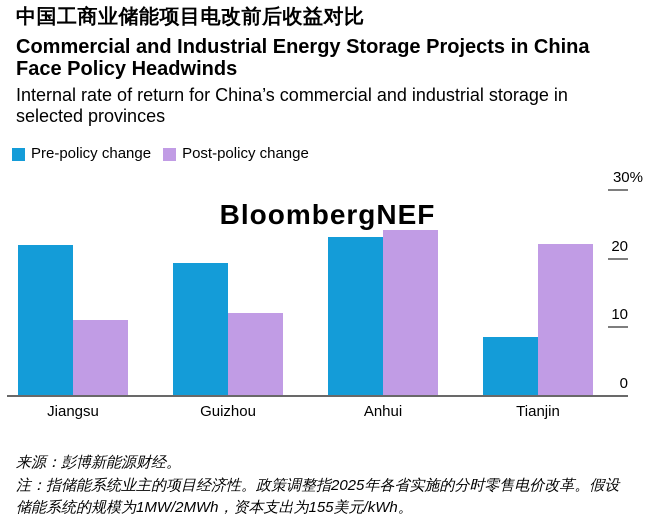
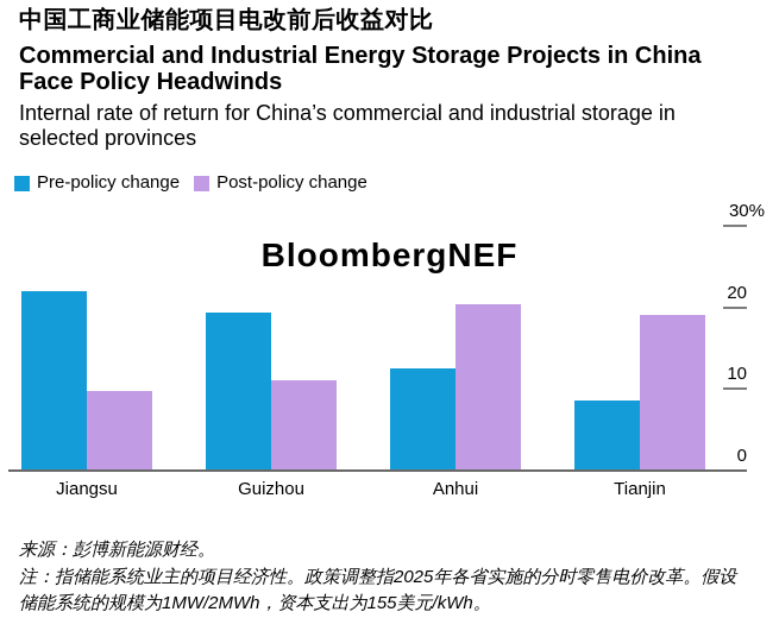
Post-policy change/Jiangsu: 11% -> 10%
Post-policy change/Guizhou: 12% -> 11%
Pre-policy change/Anhui: 23% -> 12%
Post-policy change/Anhui: 24% -> 20%
Post-policy change/Tianjin: 22% -> 19%
